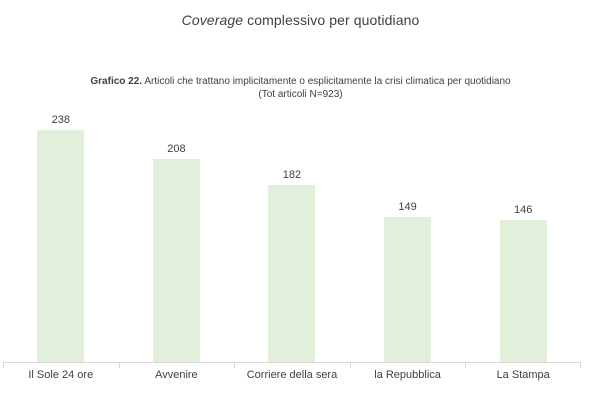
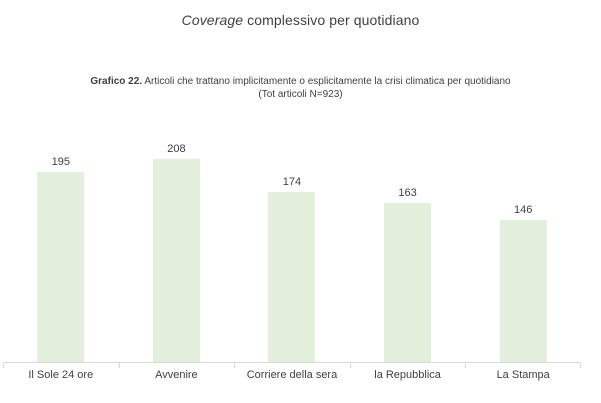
Il Sole 24 ore: 238 -> 195
Corriere della sera: 182 -> 174
la Repubblica: 149 -> 163
